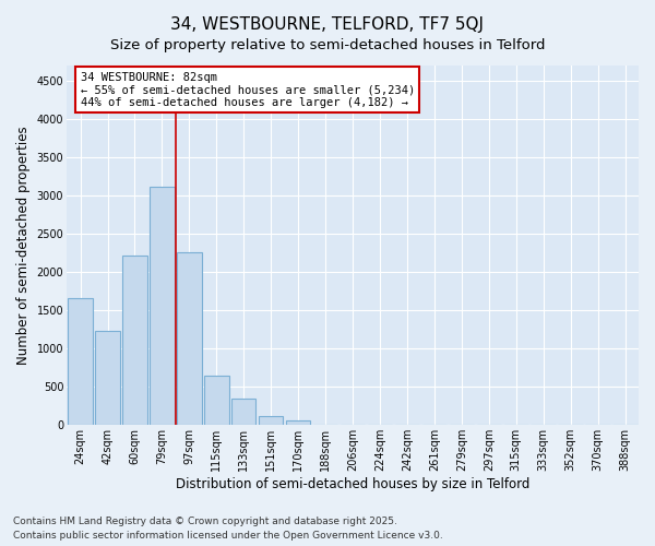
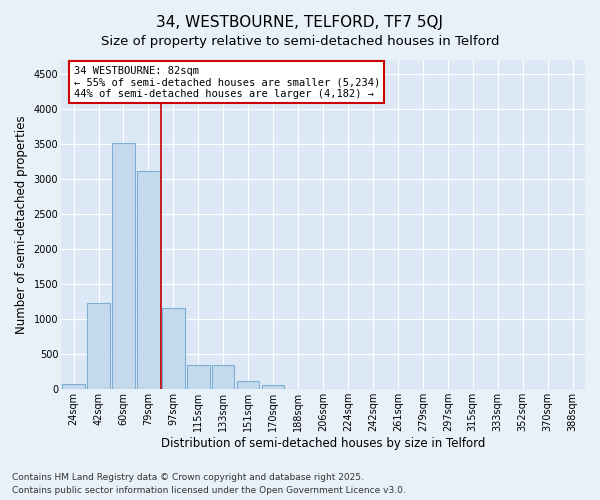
24sqm: 1660 -> 80
60sqm: 2220 -> 3520
97sqm: 2260 -> 1160
115sqm: 640 -> 340
